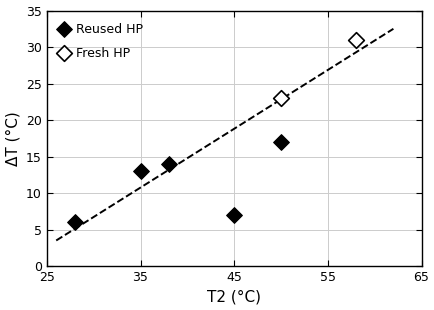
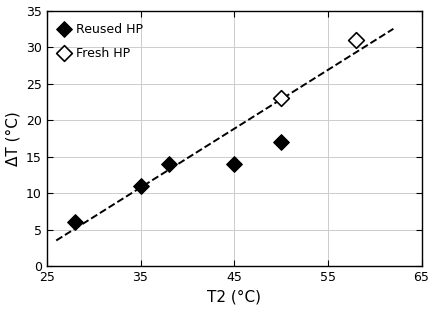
Reused HP/35: 13 -> 11
Reused HP/45: 7 -> 14
